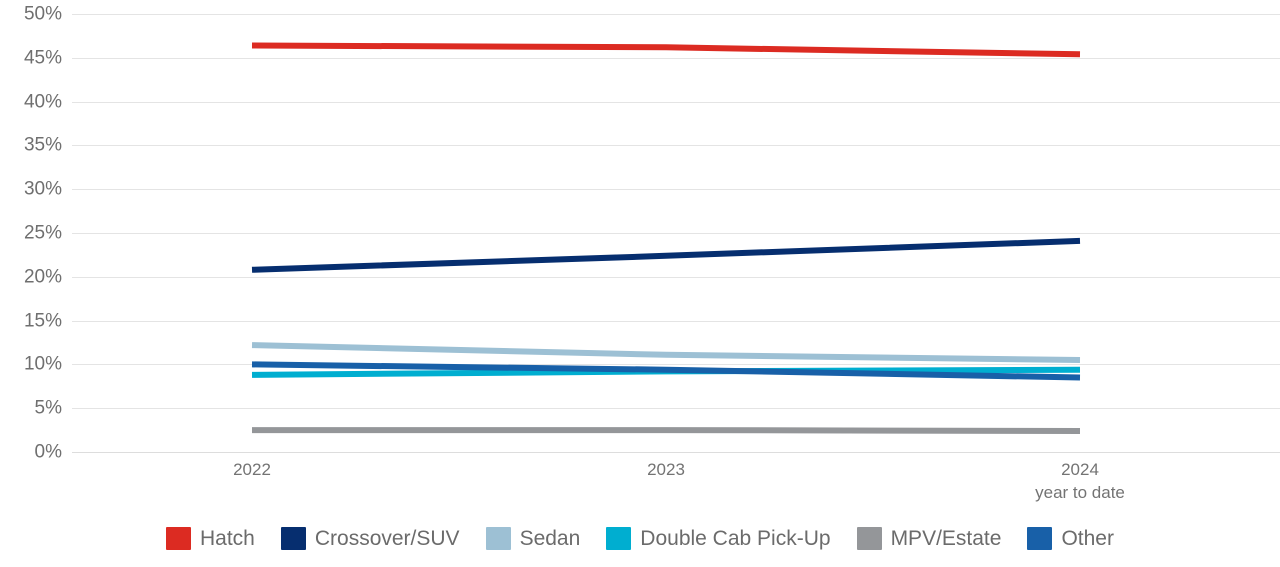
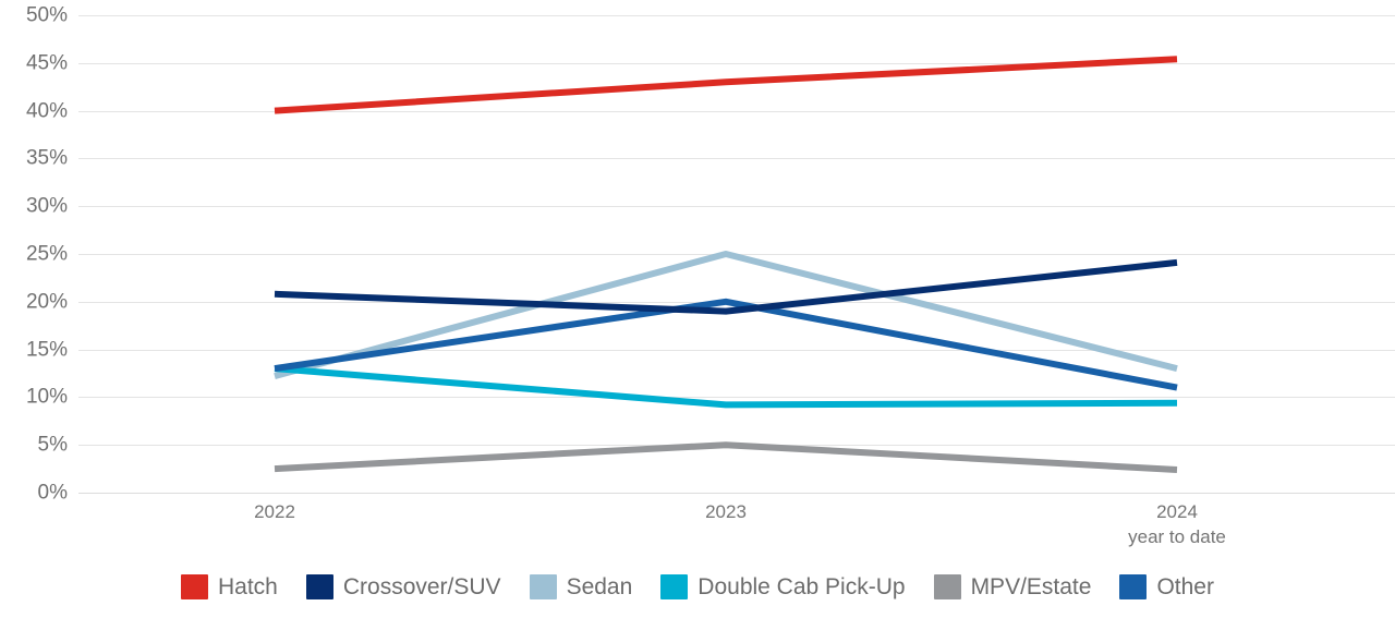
Hatch/2022: 46% -> 40%
Double Cab Pick-Up/2022: 9% -> 13%
Other/2022: 10% -> 13%
Hatch/2023: 46% -> 43%
Crossover/SUV/2023: 22% -> 19%
Sedan/2023: 11% -> 25%
MPV/Estate/2023: 2% -> 5%
Other/2023: 9% -> 20%
Sedan/2024: 10% -> 13%
Other/2024: 8% -> 11%
